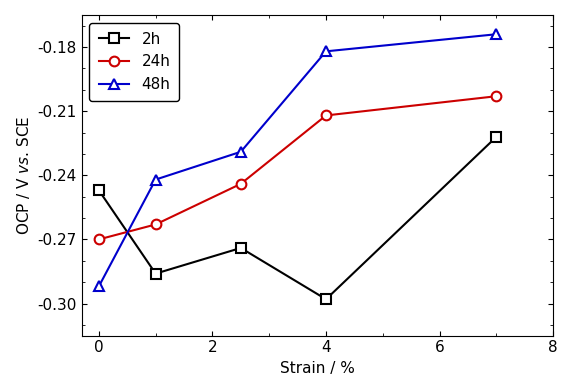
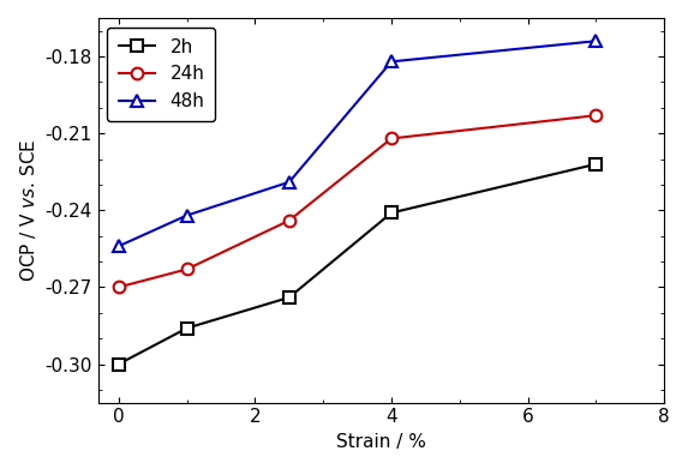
2h/0: -0.247 -> -0.300
48h/0: -0.292 -> -0.254
2h/4: -0.298 -> -0.241
